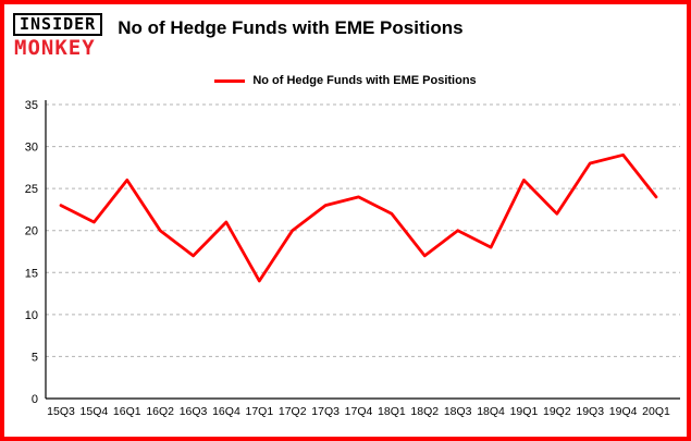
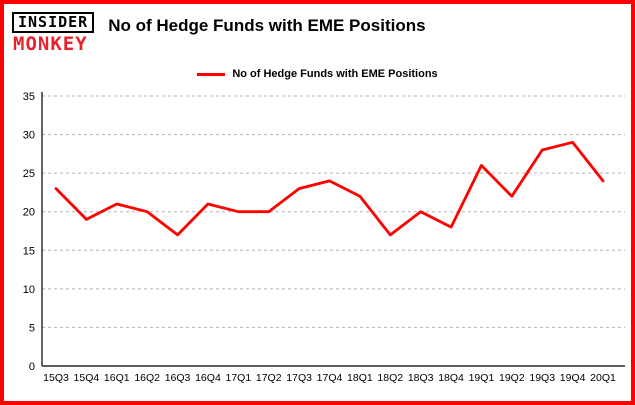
15Q4: 21 -> 19
16Q1: 26 -> 21
17Q1: 14 -> 20
